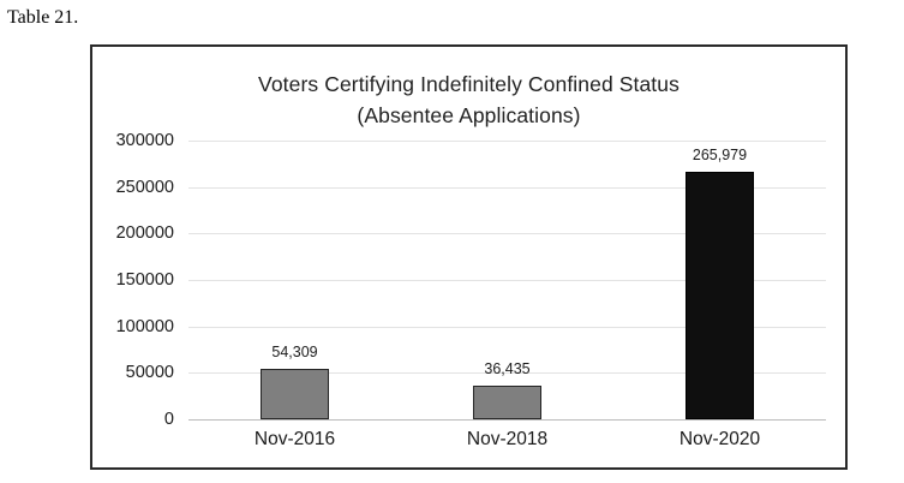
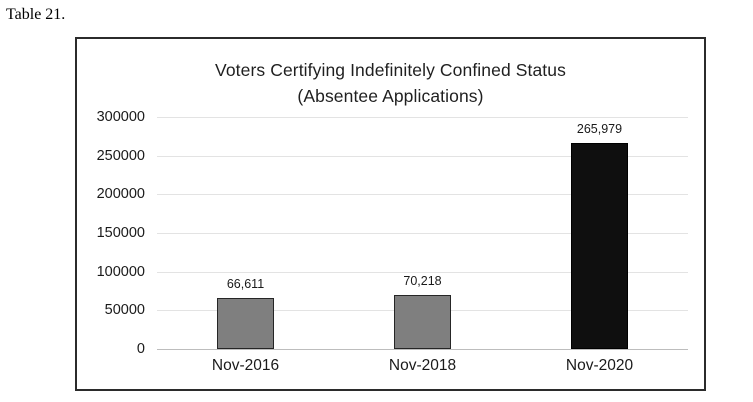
Nov-2016: 54,309 -> 66,611
Nov-2018: 36,435 -> 70,218
